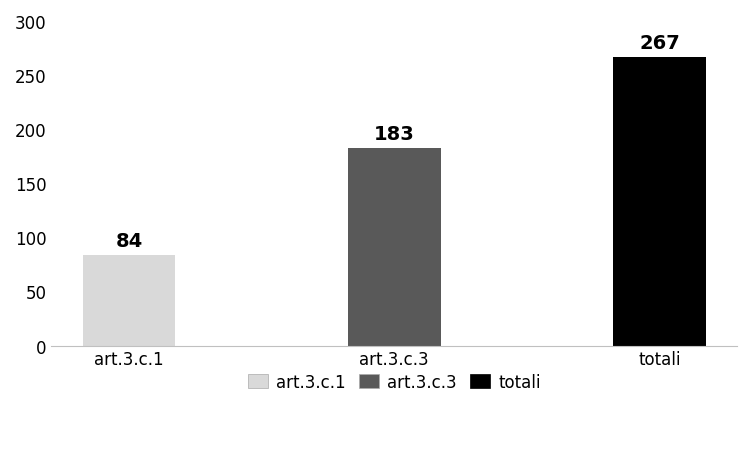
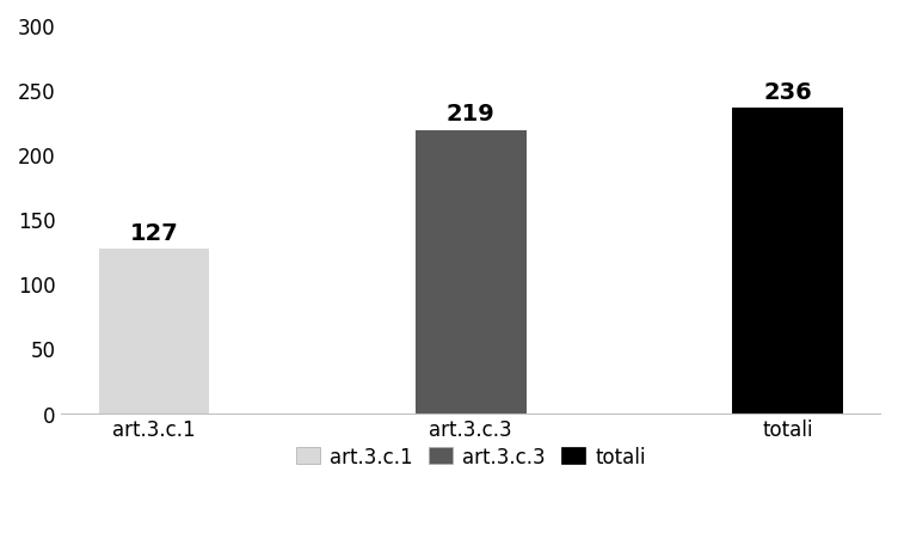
art.3.c.1: 84 -> 127
art.3.c.3: 183 -> 219
totali: 267 -> 236
